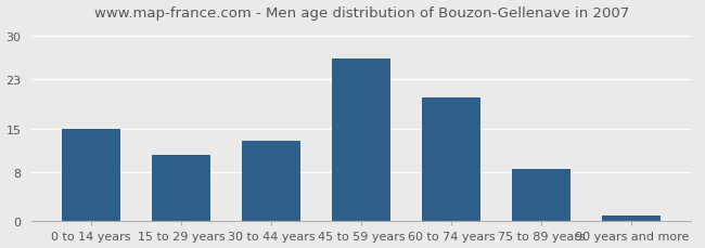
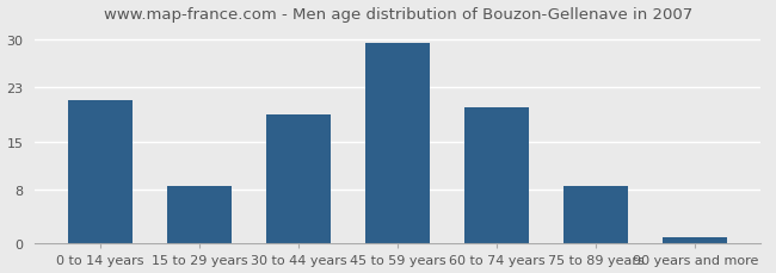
0 to 14 years: 15.0 -> 21.0
15 to 29 years: 10.8 -> 8.5
30 to 44 years: 13.0 -> 19.0
45 to 59 years: 26.4 -> 29.5
